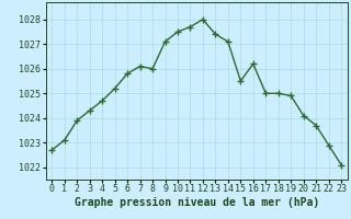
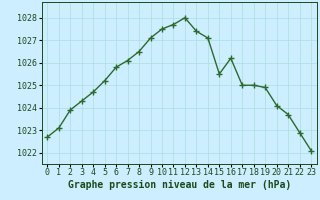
8: 1026.0 -> 1026.5
